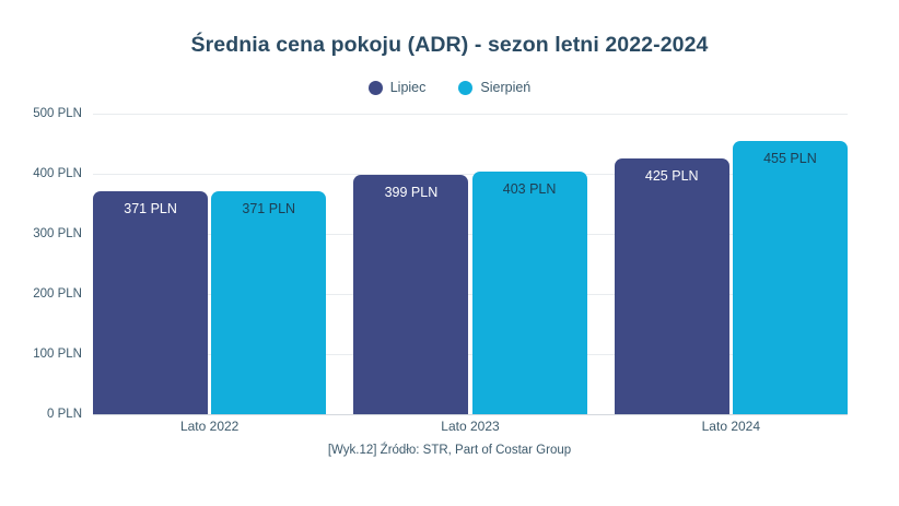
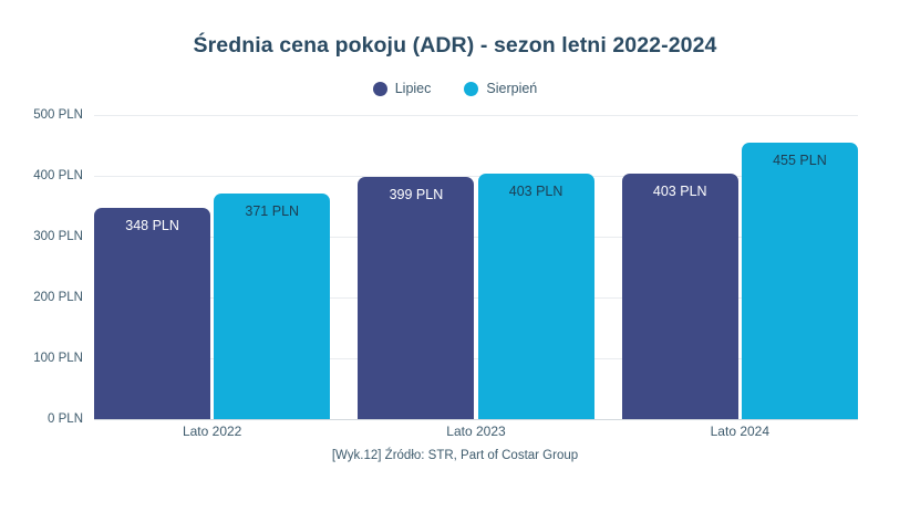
Lipiec/Lato 2022: 371 -> 348
Lipiec/Lato 2024: 425 -> 403
